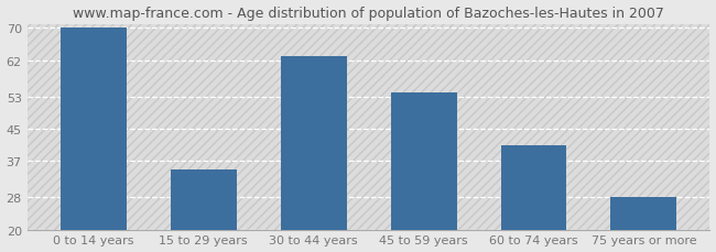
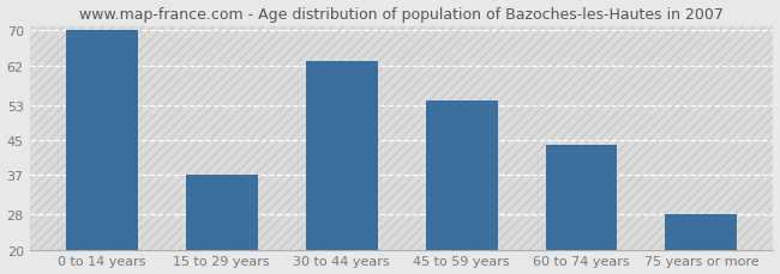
15 to 29 years: 35 -> 37
60 to 74 years: 41 -> 44
